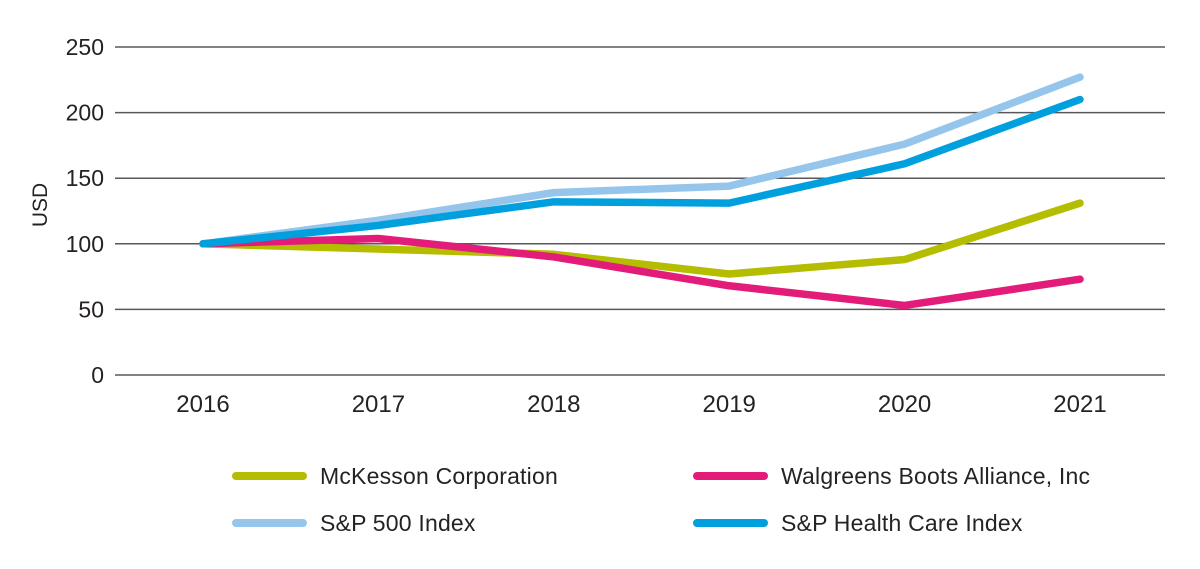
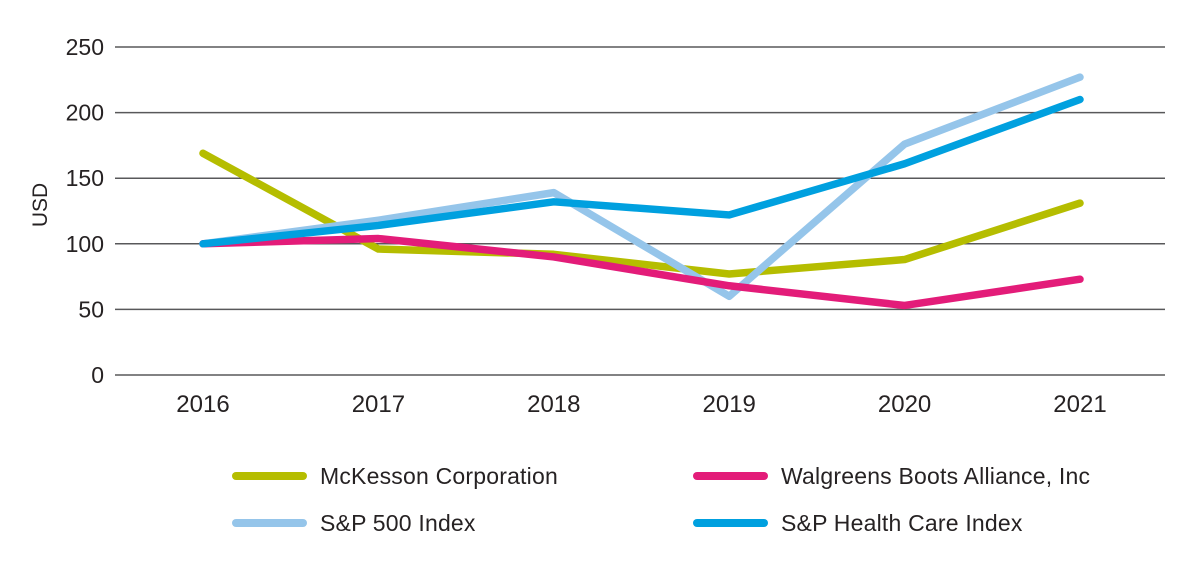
McKesson Corporation/2016: 100 -> 169
S&P 500 Index/2019: 144 -> 60
S&P Health Care Index/2019: 131 -> 122
